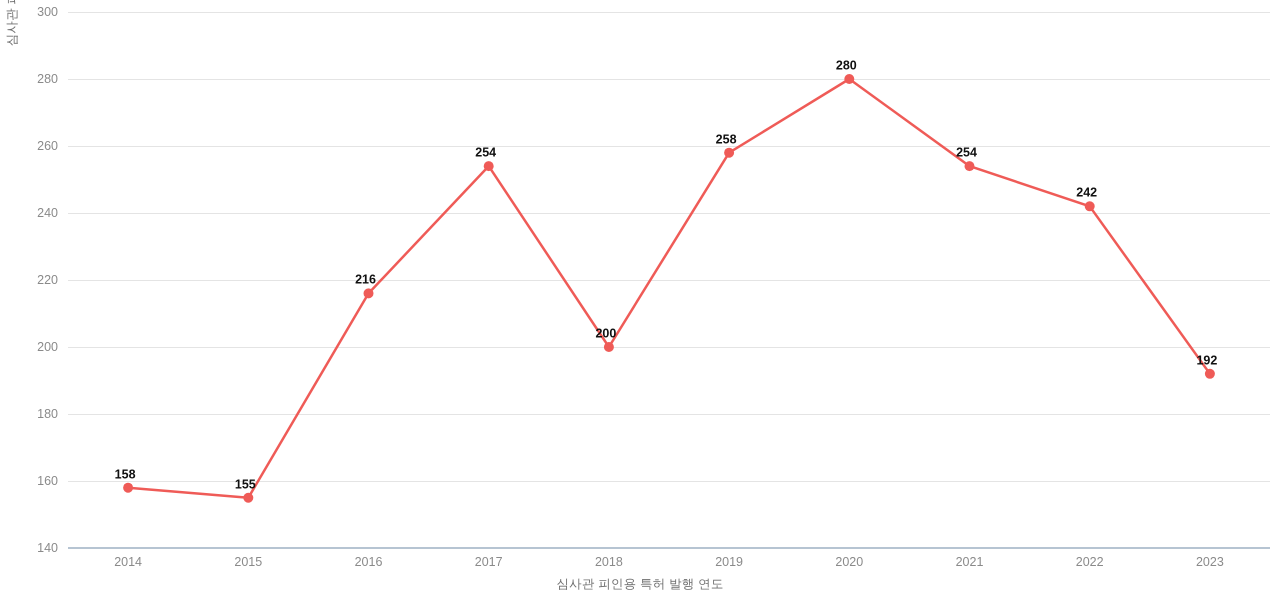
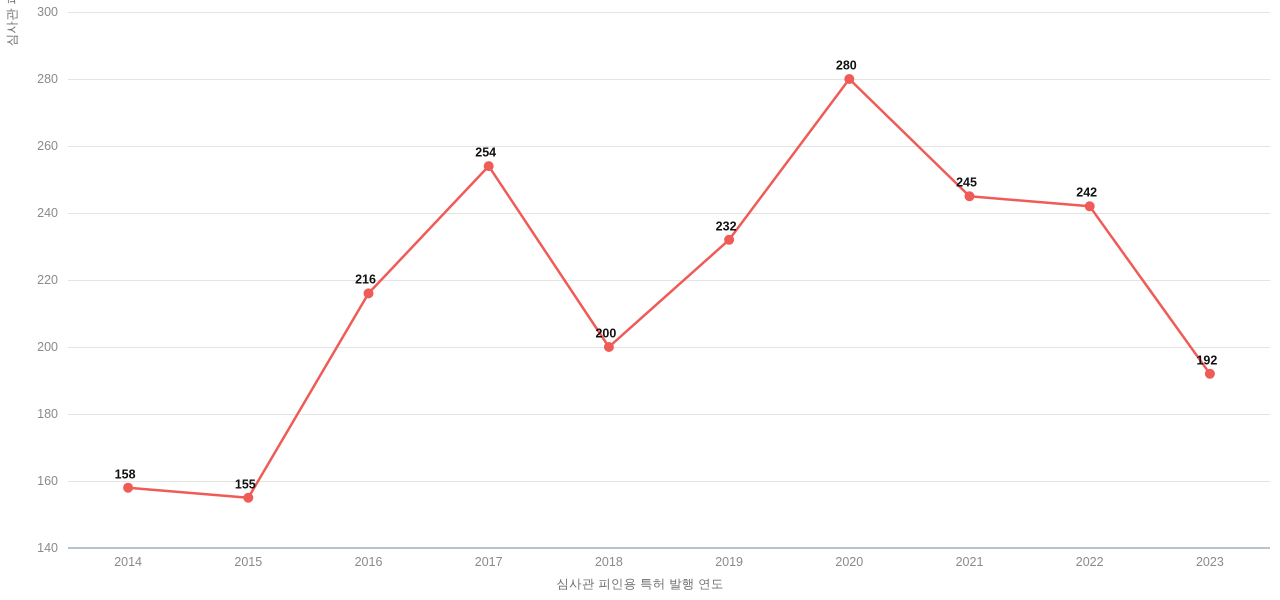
2019: 258 -> 232
2021: 254 -> 245
